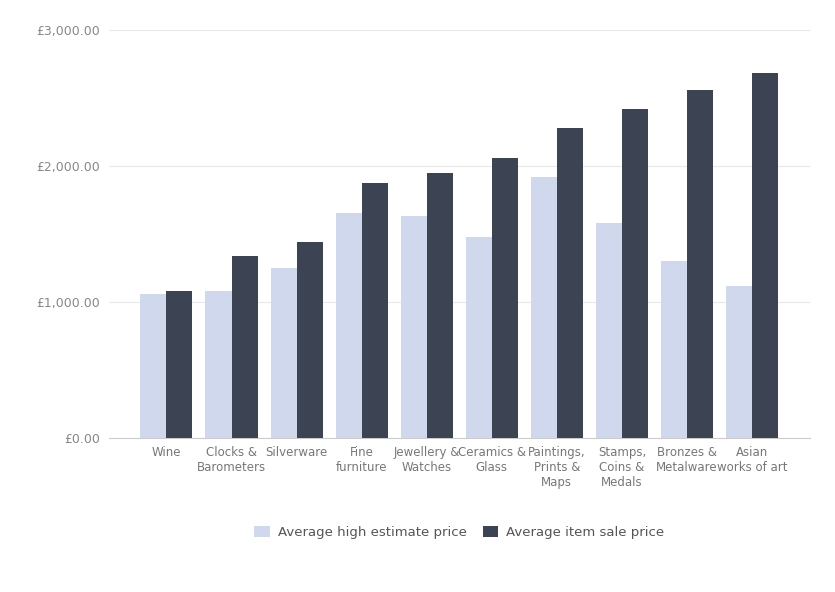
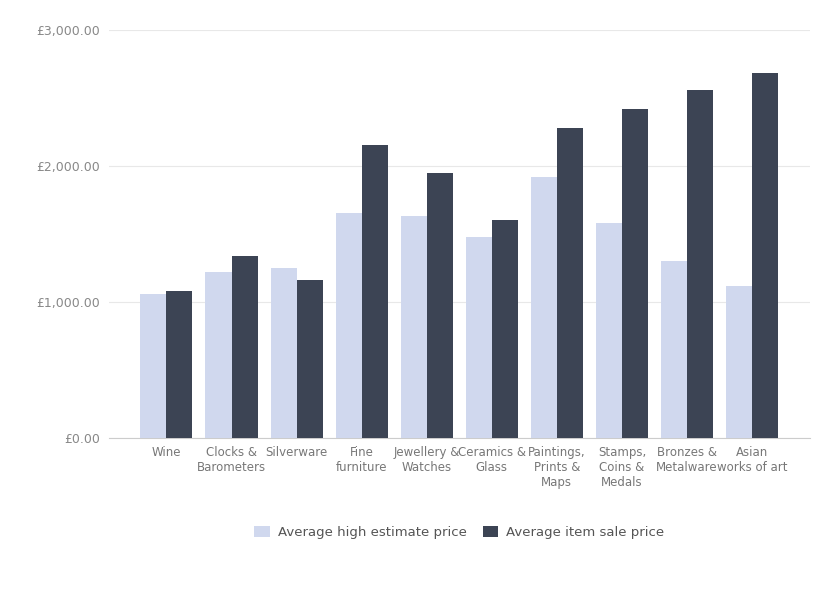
Average high estimate price/Clocks & Barometers: £1,080 -> £1,220
Average item sale price/Silverware: £1,440 -> £1,160
Average item sale price/Fine furniture: £1,870 -> £2,150
Average item sale price/Ceramics & Glass: £2,060 -> £1,600
